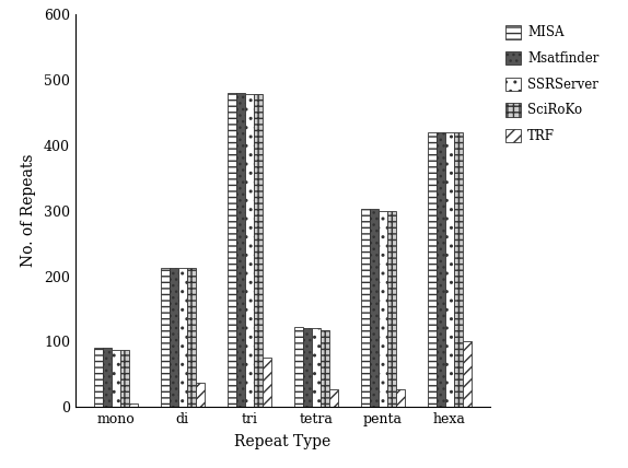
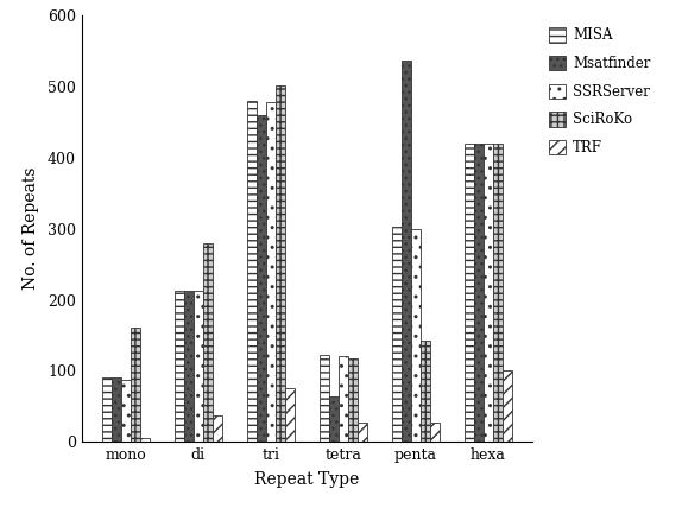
SciRoKo/mono: 88 -> 160
SciRoKo/di: 212 -> 280
Msatfinder/tri: 480 -> 460
SciRoKo/tri: 478 -> 502
Msatfinder/tetra: 120 -> 64
Msatfinder/penta: 302 -> 536
SciRoKo/penta: 300 -> 142
